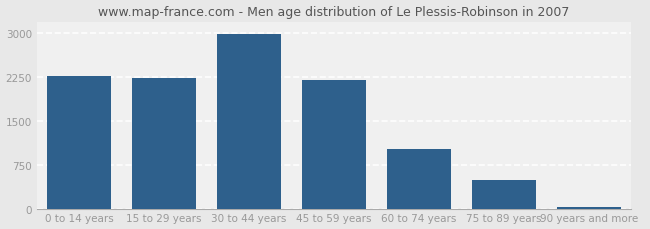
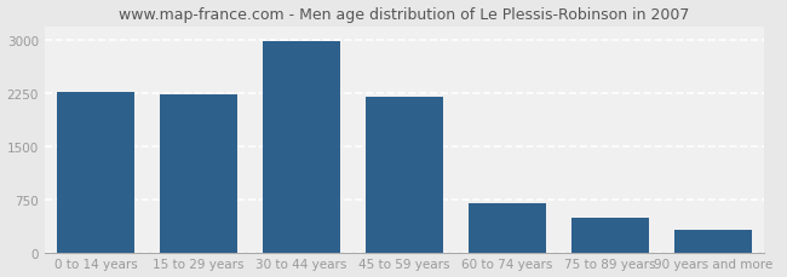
60 to 74 years: 1020 -> 700
90 years and more: 30 -> 320
